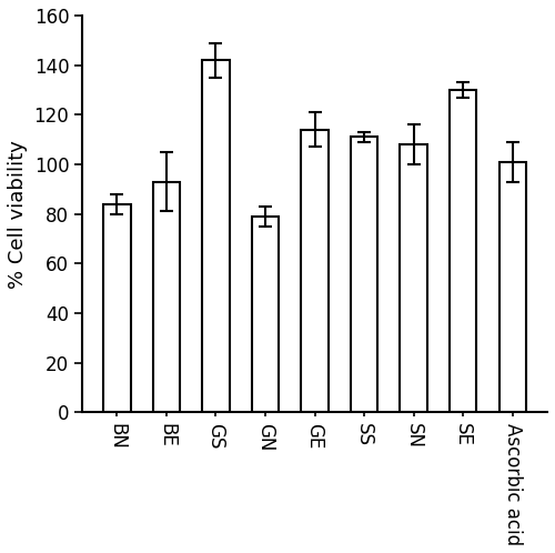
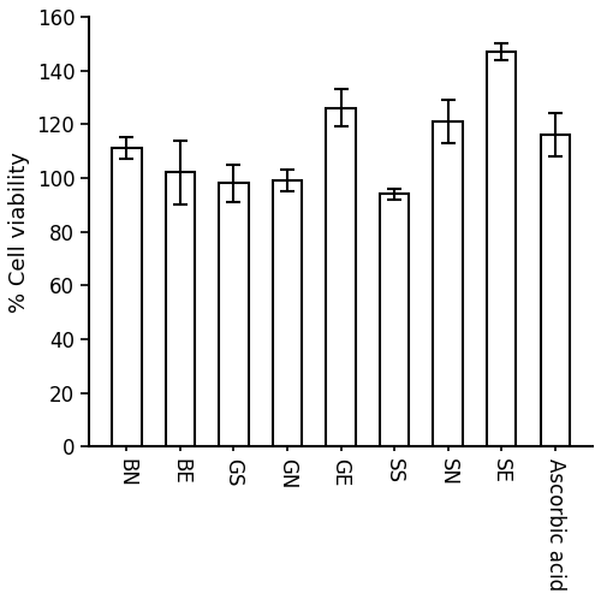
BN: 84 -> 111
BE: 93 -> 102
GS: 142 -> 98
GN: 79 -> 99
GE: 114 -> 126
SS: 111 -> 94
SN: 108 -> 121
SE: 130 -> 147
Ascorbic acid: 101 -> 116
